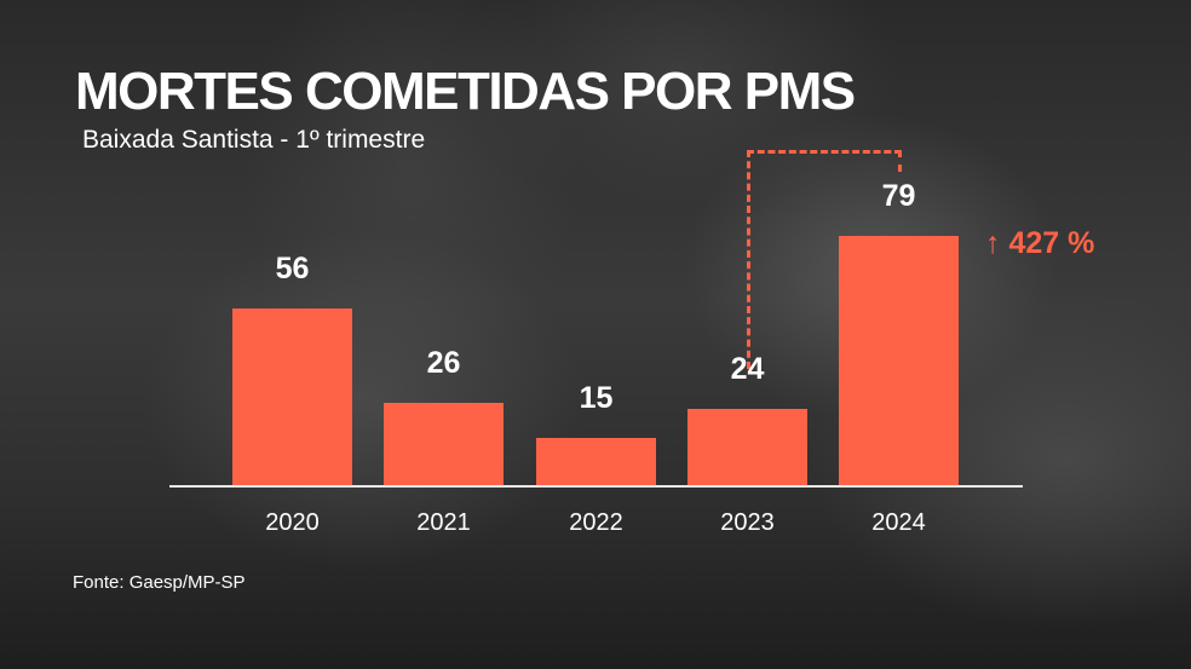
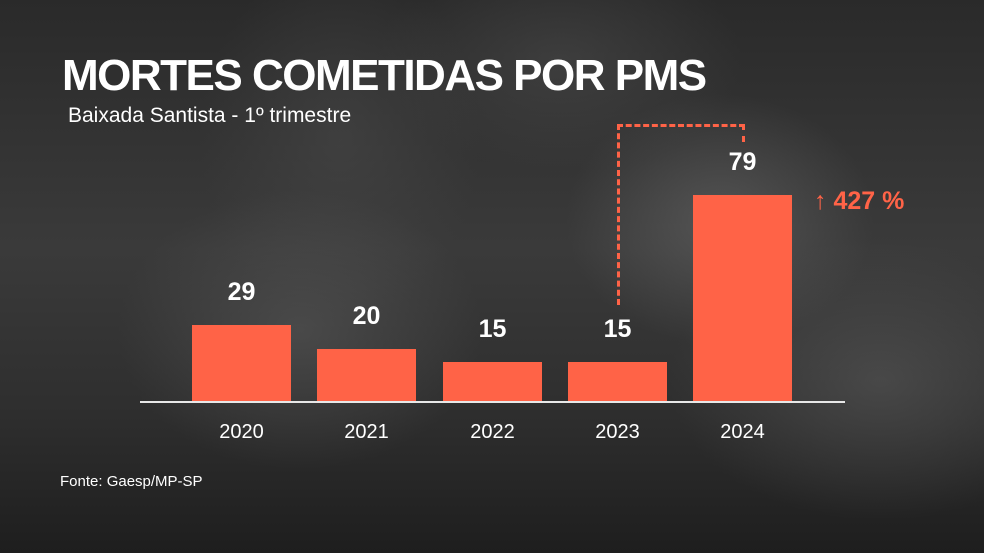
2020: 56 -> 29
2021: 26 -> 20
2023: 24 -> 15
